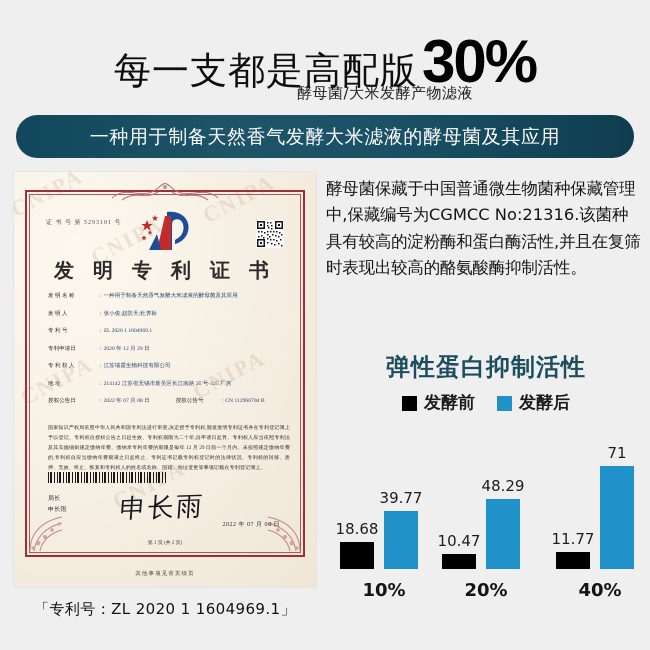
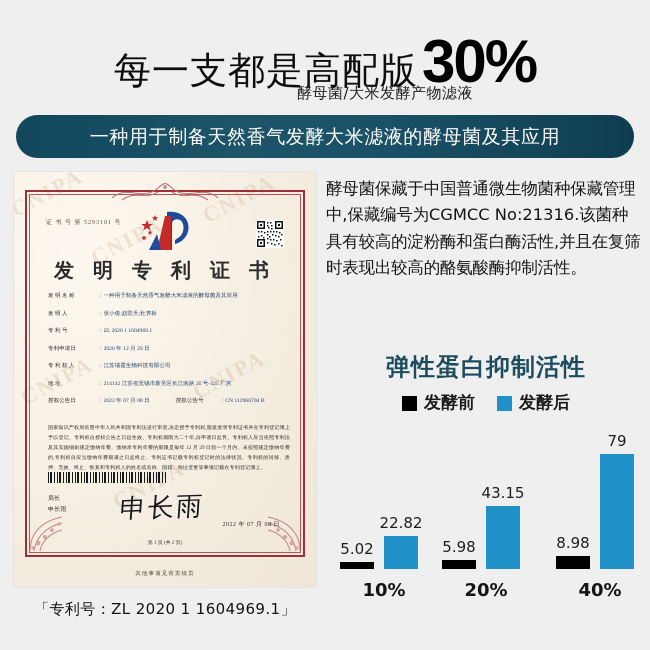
发酵前/10%: 18.68 -> 5.02
发酵后/10%: 39.77 -> 22.82
发酵前/20%: 10.47 -> 5.98
发酵后/20%: 48.29 -> 43.15
发酵前/40%: 11.77 -> 8.98
发酵后/40%: 71 -> 79
